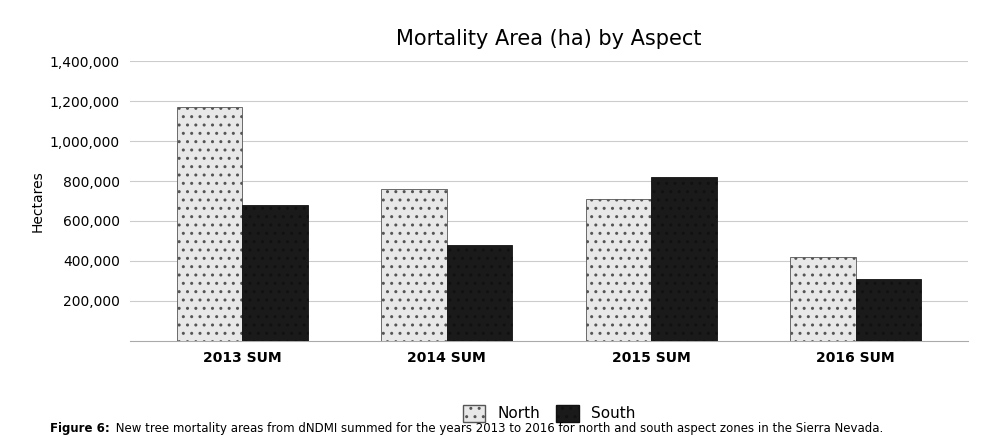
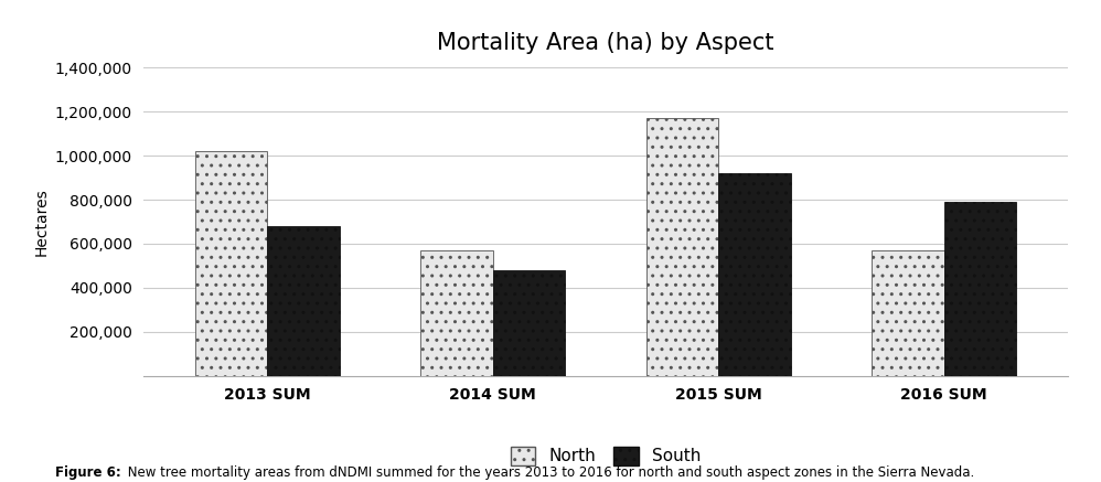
North/2013 SUM: 1,170,000 -> 1,020,000
North/2014 SUM: 760,000 -> 570,000
North/2015 SUM: 710,000 -> 1,170,000
South/2015 SUM: 820,000 -> 920,000
North/2016 SUM: 420,000 -> 570,000
South/2016 SUM: 310,000 -> 790,000
